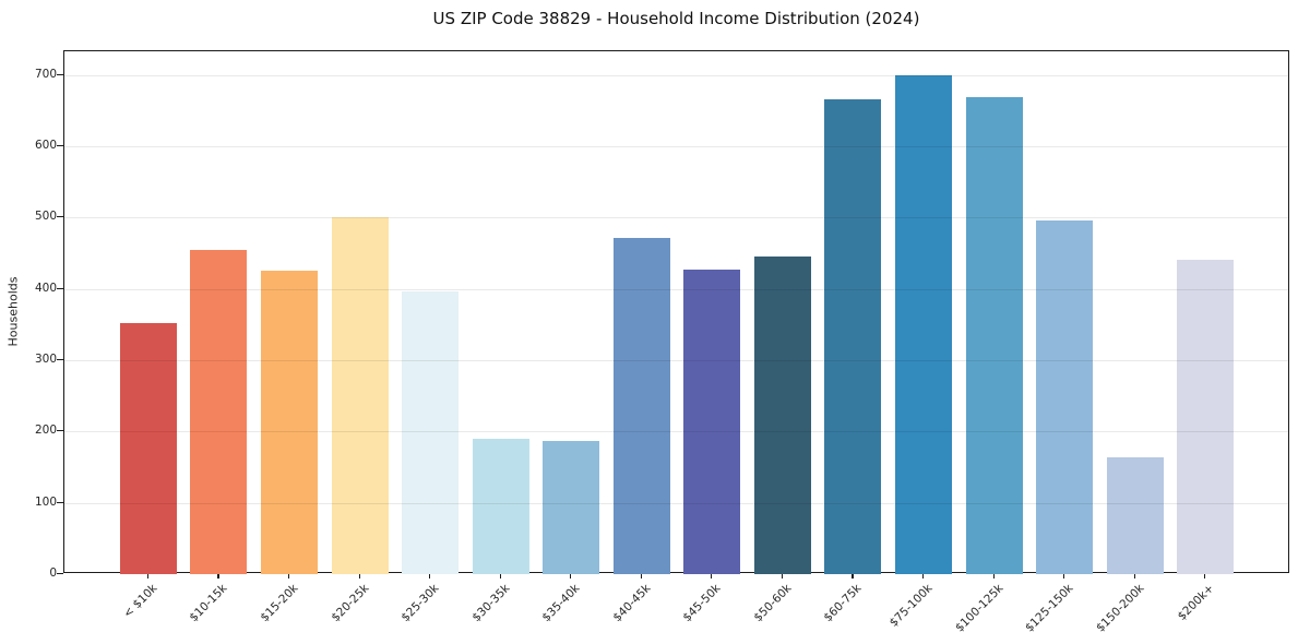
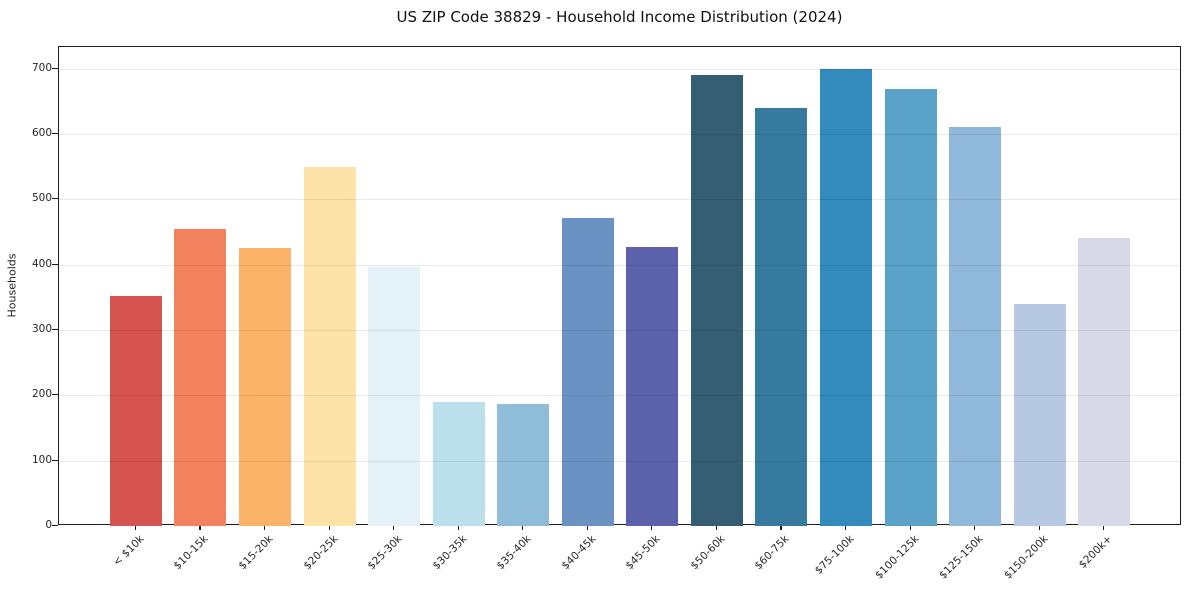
$20-25k: 500 -> 550
$50-60k: 440 -> 690
$60-75k: 660 -> 640
$125-150k: 500 -> 610
$150-200k: 160 -> 340
